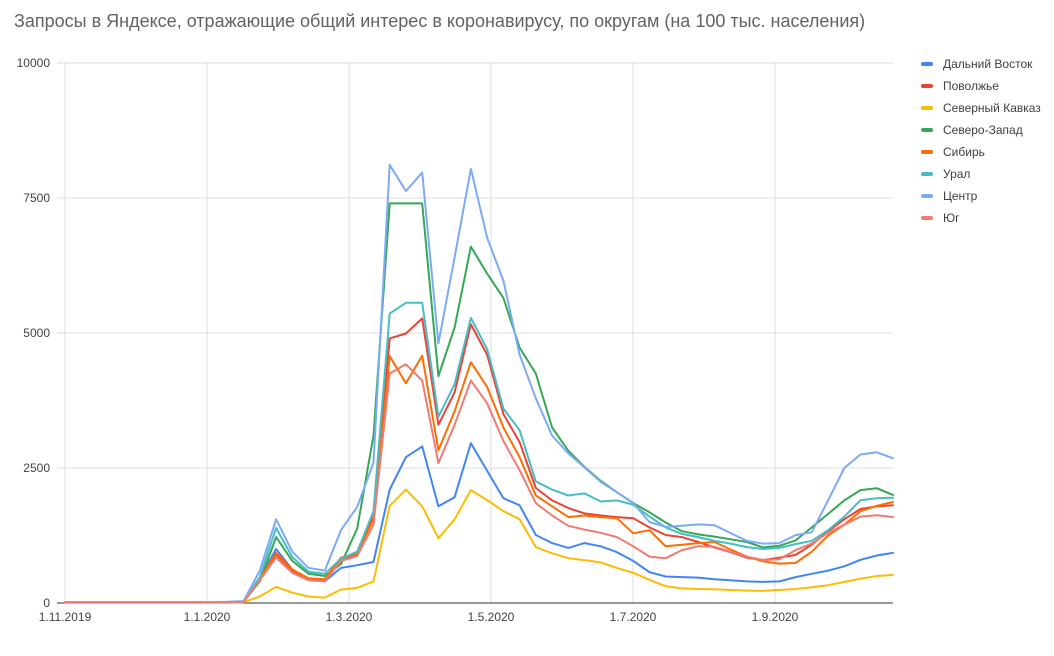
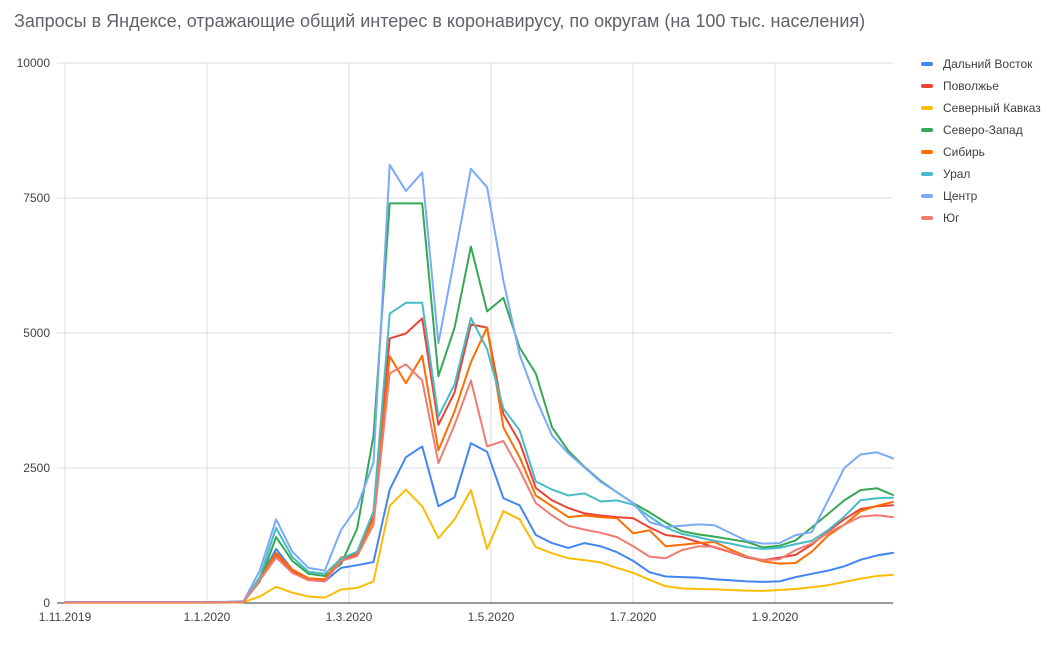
Дальний Восток/1.5.2020: 2400 -> 2800
Поволжье/1.5.2020: 4600 -> 5100
Северный Кавказ/1.5.2020: 1900 -> 1000
Северо-Запад/1.5.2020: 6100 -> 5400
Сибирь/1.5.2020: 4000 -> 5100
Центр/1.5.2020: 6800 -> 7700
Юг/1.5.2020: 3700 -> 2900
